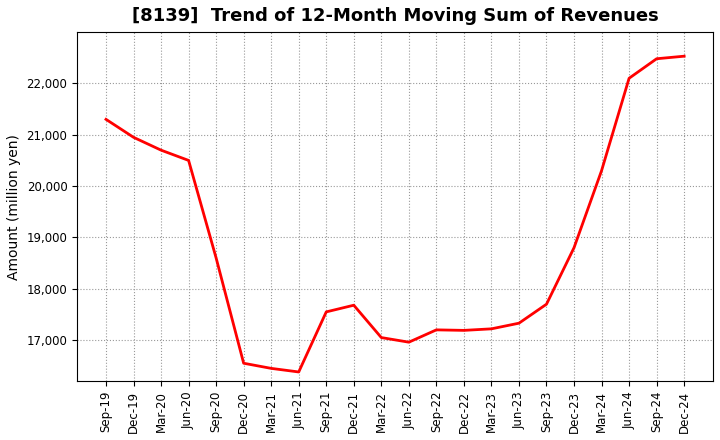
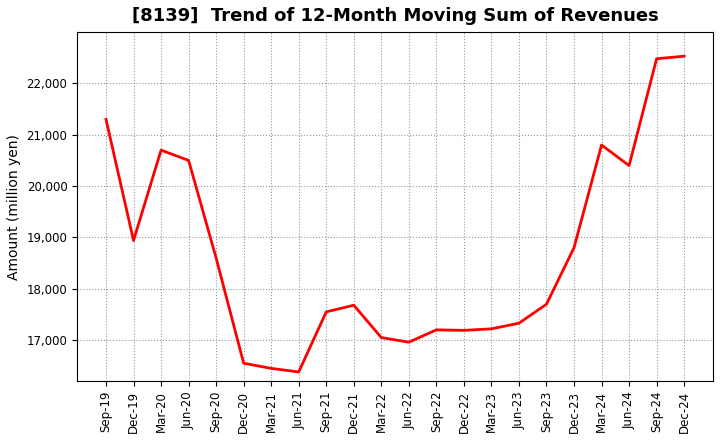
Dec-19: 20,950 -> 18,940
Mar-24: 20,300 -> 20,800
Jun-24: 22,100 -> 20,400
